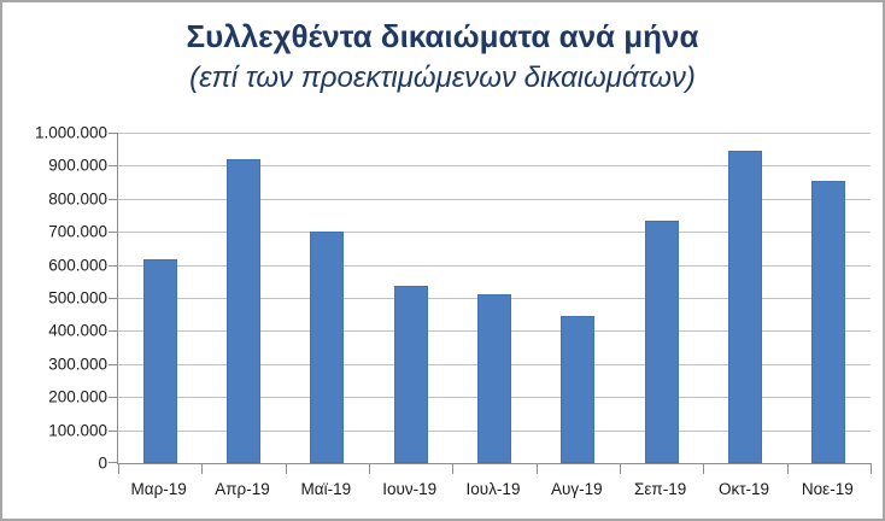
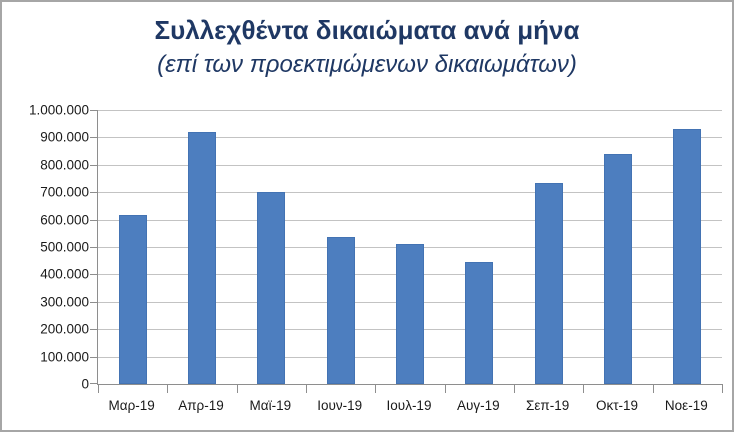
Οκτ-19: 940000 -> 840000
Νοε-19: 860000 -> 930000
